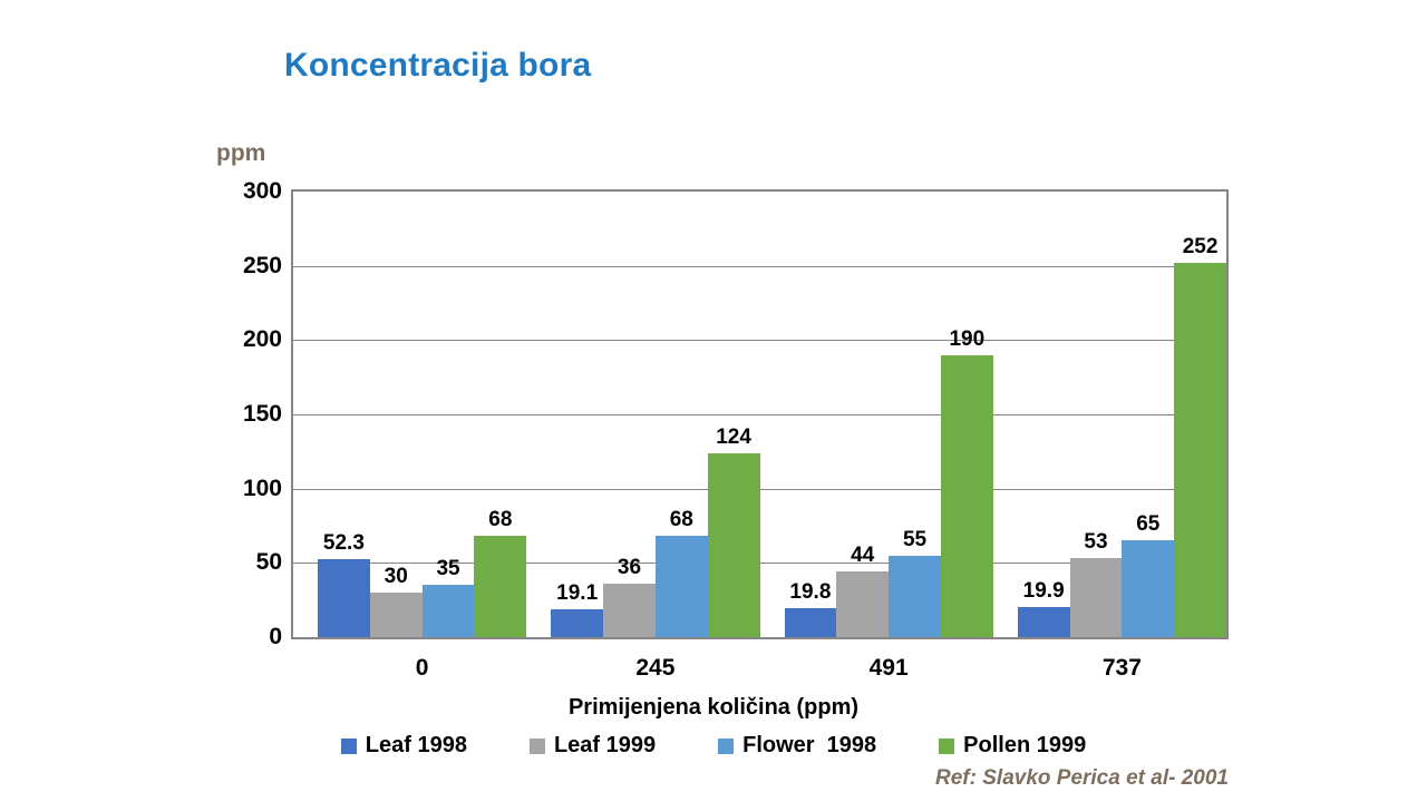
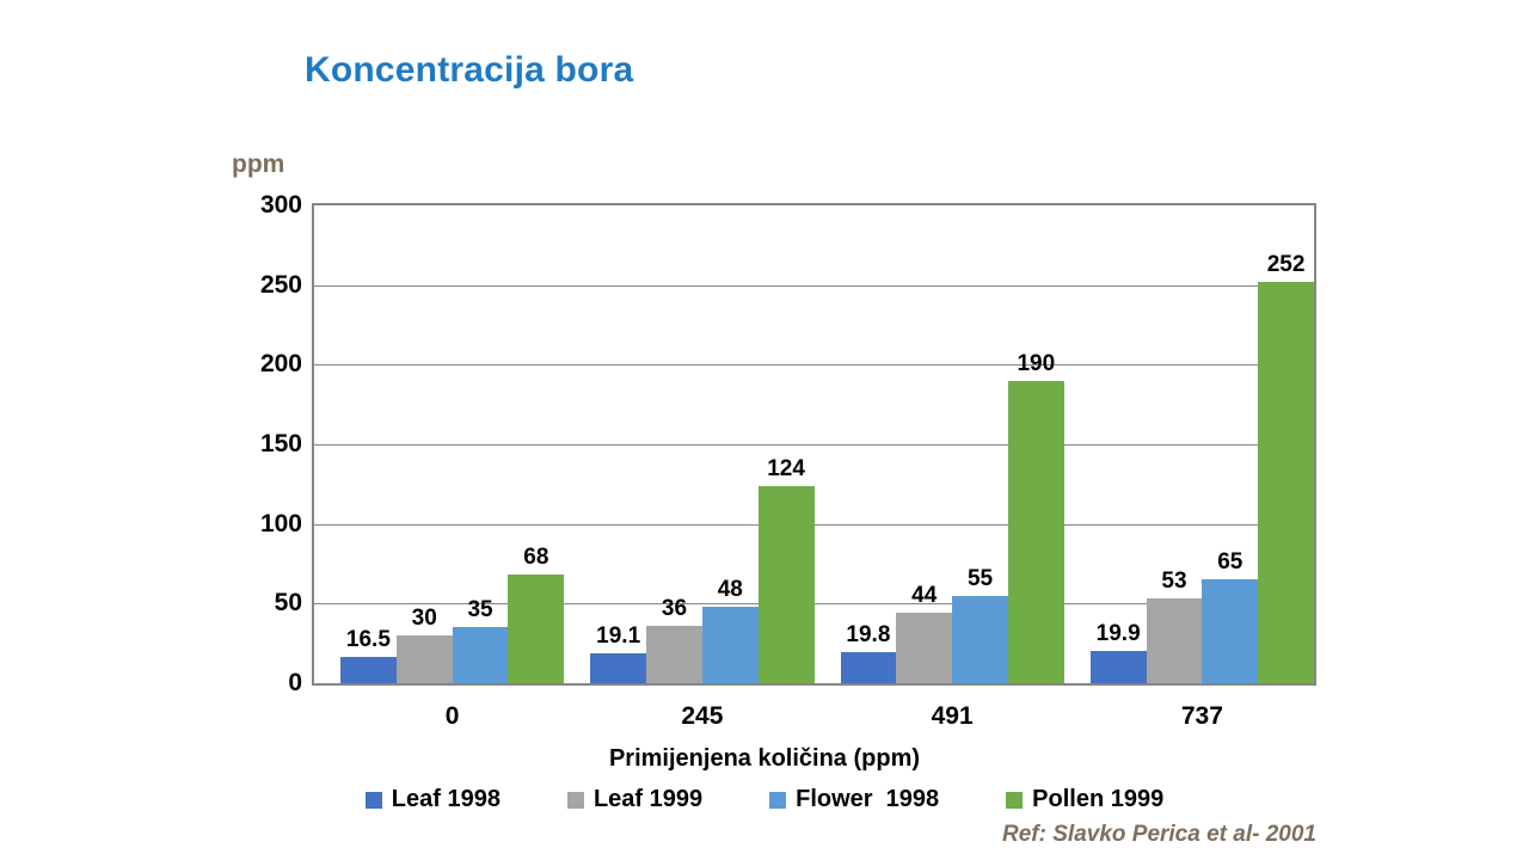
Leaf 1998/0: 52.3 -> 16.5
Flower 1998/245: 68 -> 48
